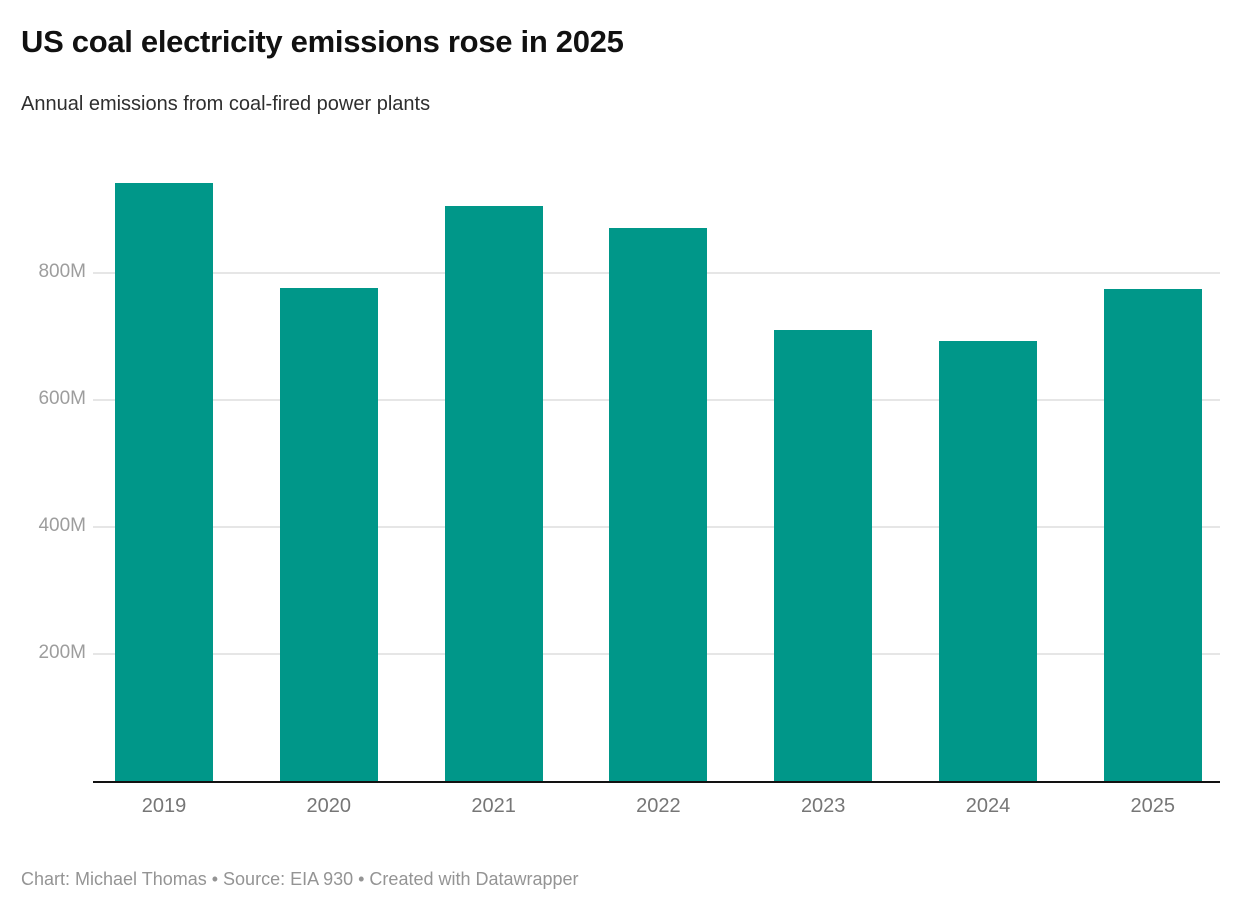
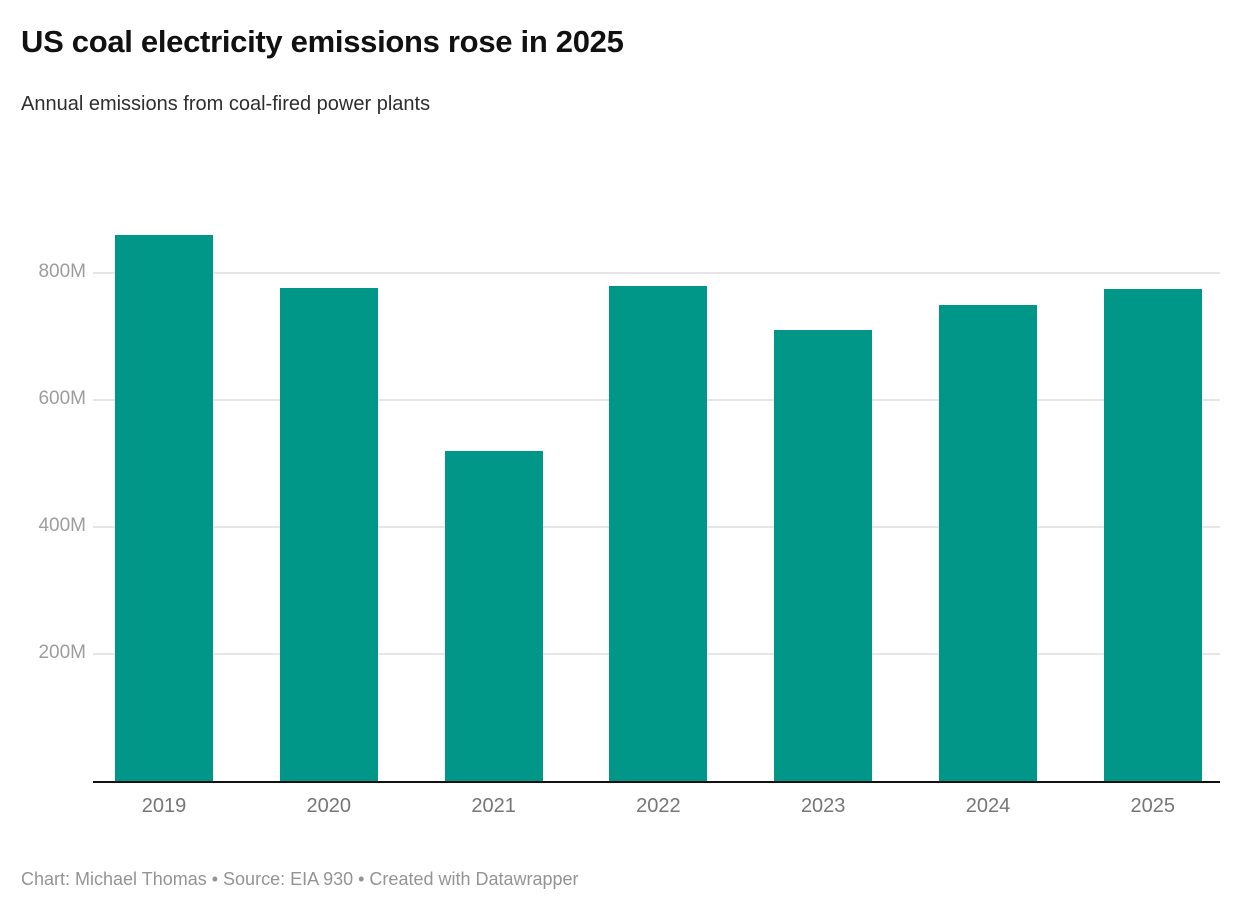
2019: 940M -> 860M
2021: 910M -> 520M
2022: 870M -> 780M
2024: 690M -> 750M
